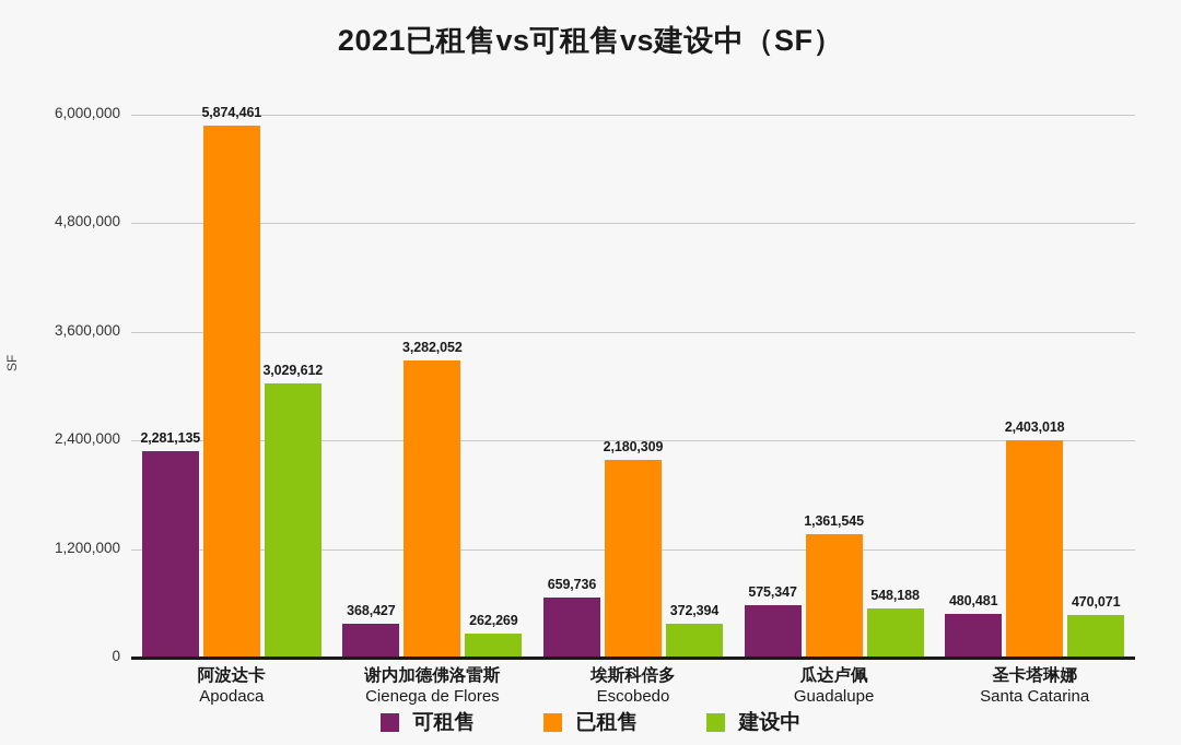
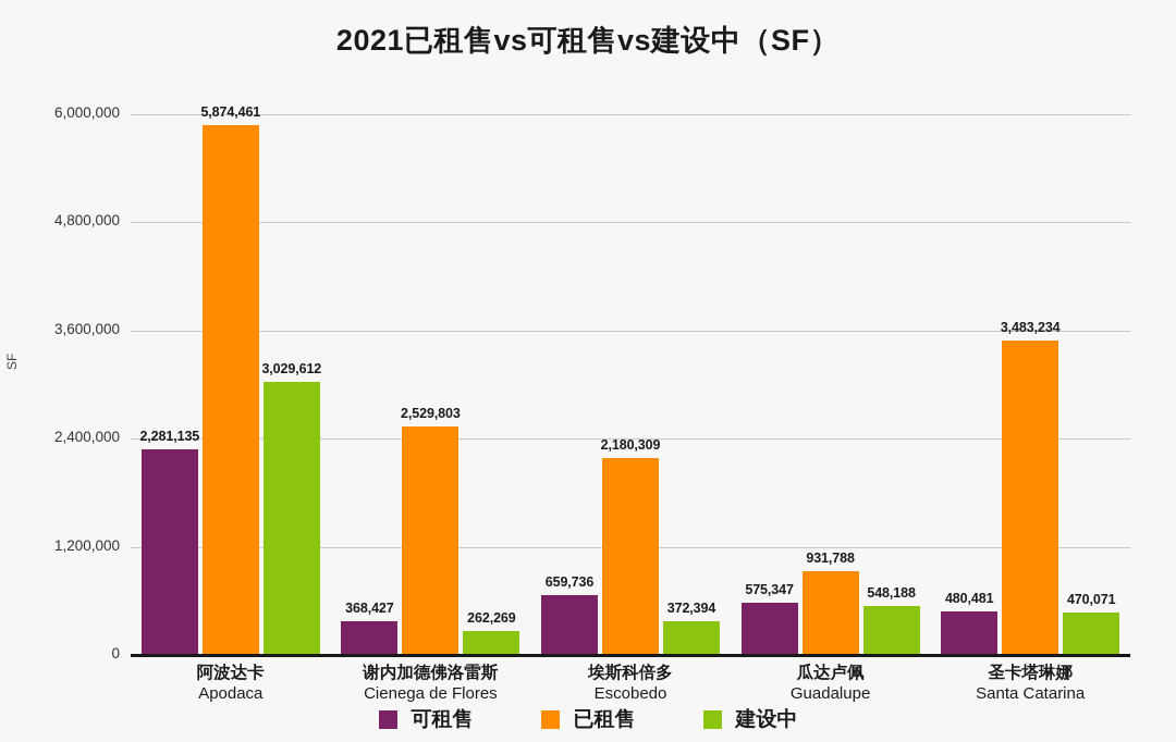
已租售/谢内加德佛洛雷斯 Cienega de Flores: 3,282,052 -> 2,529,803
已租售/瓜达卢佩 Guadalupe: 1,361,545 -> 931,788
已租售/圣卡塔琳娜 Santa Catarina: 2,403,018 -> 3,483,234
